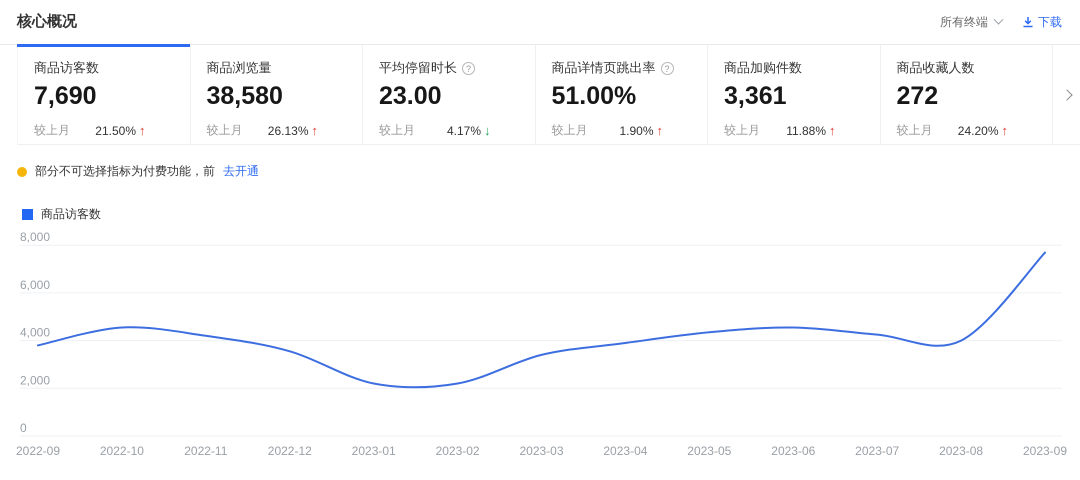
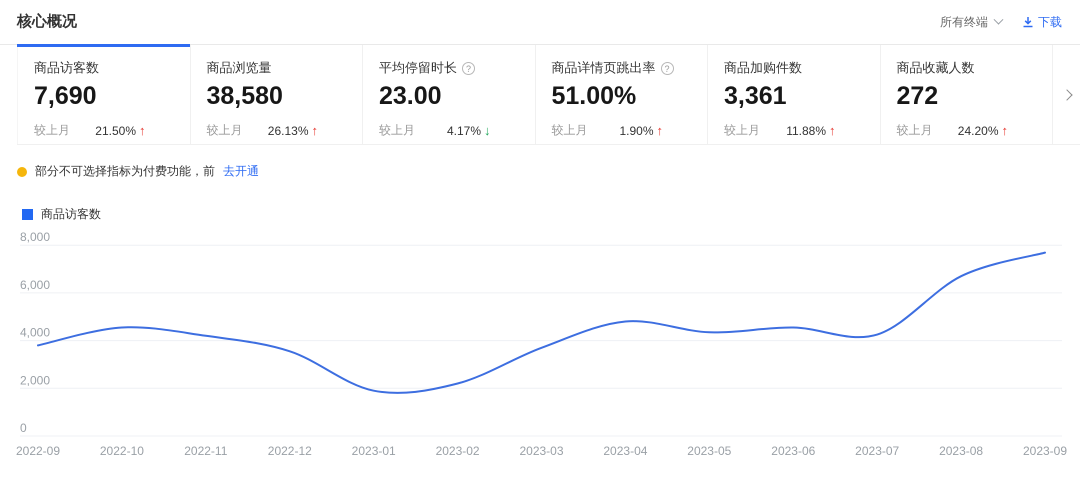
2023-01: 2200 -> 1900
2023-03: 3400 -> 3700
2023-04: 3900 -> 4800
2023-08: 4000 -> 6700
